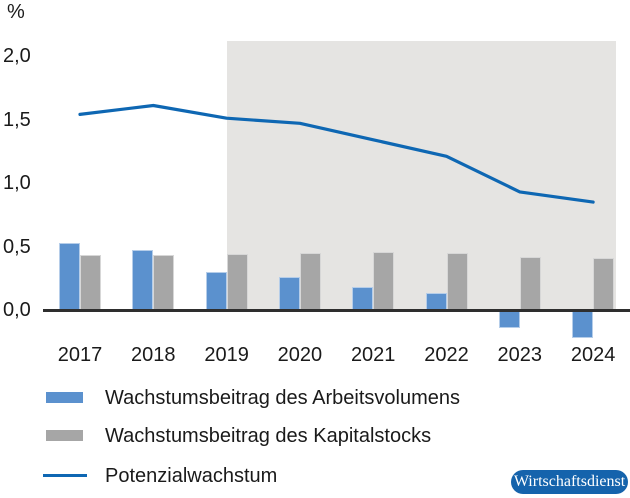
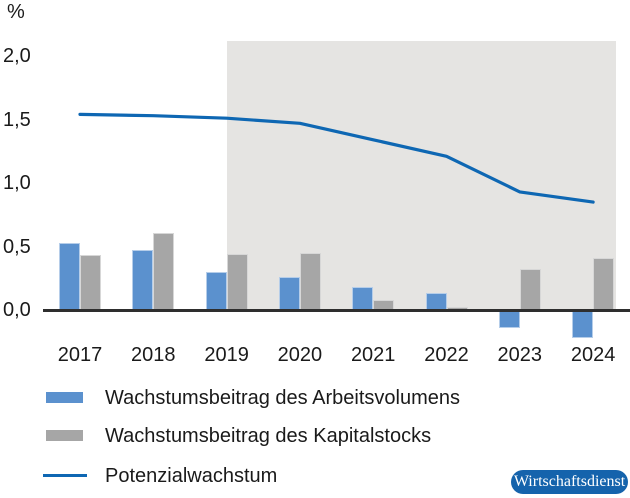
Wachstumsbeitrag des Kapitalstocks/2018: 0,43 -> 0,61
Potenzialwachstum/2018: 1,61 -> 1,53
Wachstumsbeitrag des Kapitalstocks/2021: 0,46 -> 0,08
Wachstumsbeitrag des Kapitalstocks/2022: 0,45 -> 0,02
Wachstumsbeitrag des Kapitalstocks/2023: 0,42 -> 0,32
